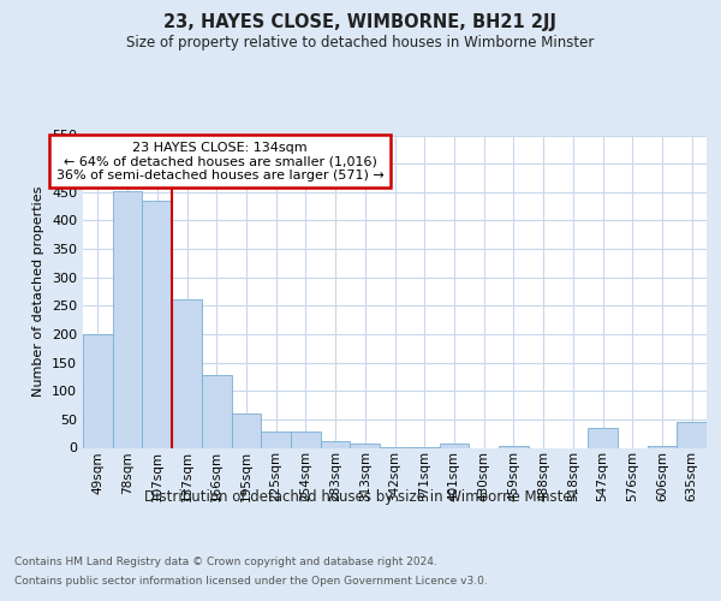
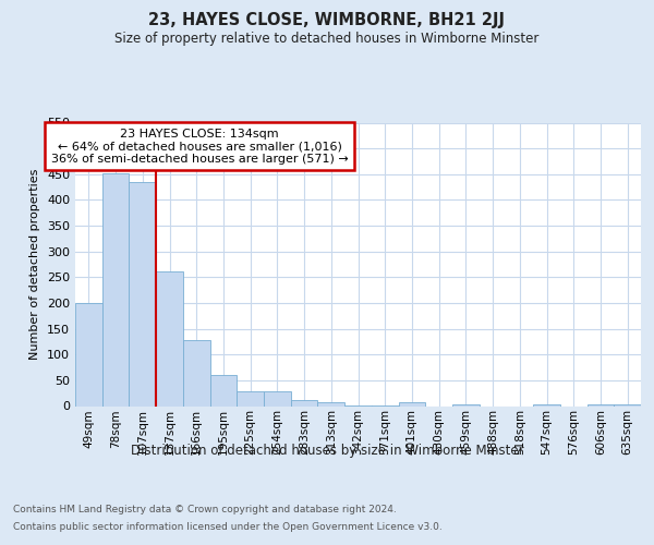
547sqm: 35 -> 4
635sqm: 45 -> 4
